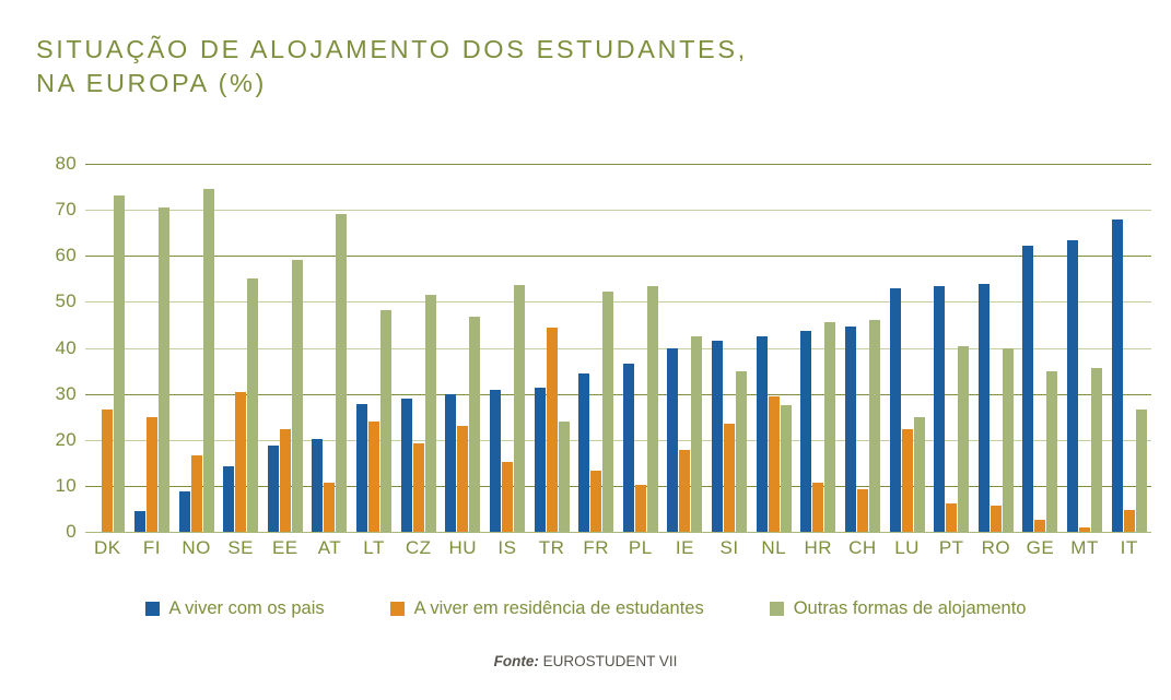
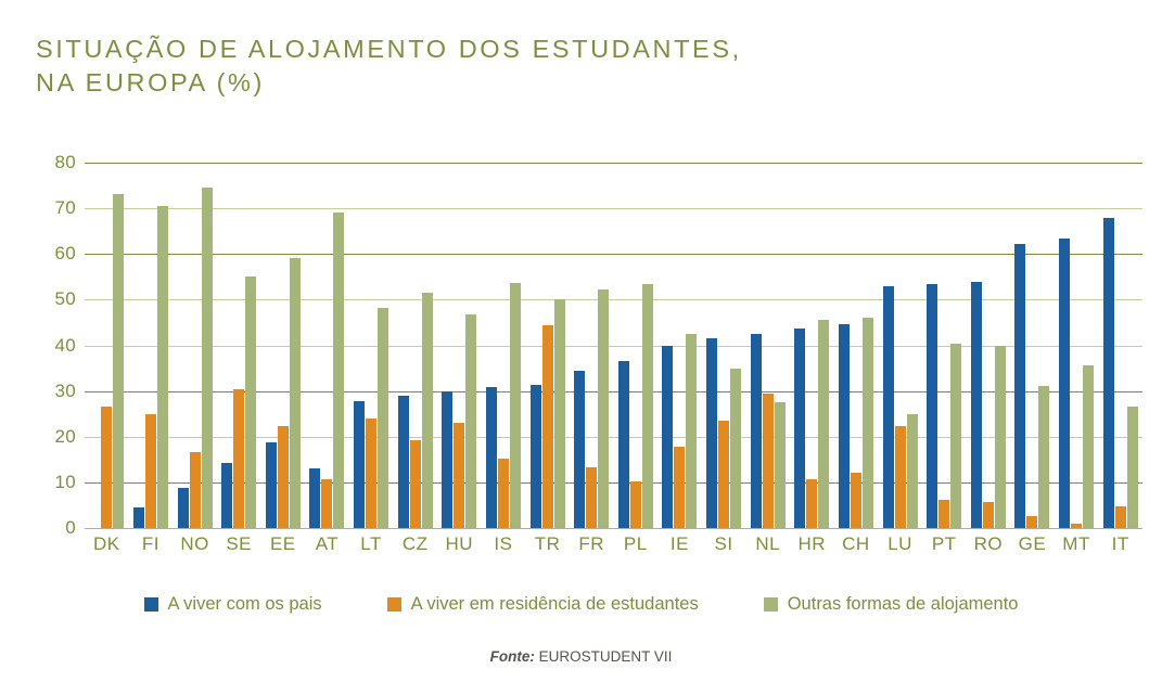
A viver com os pais/AT: 20 -> 13
Outras formas de alojamento/TR: 24 -> 50
A viver em residência de estudantes/CH: 9 -> 12
Outras formas de alojamento/GE: 35 -> 31
